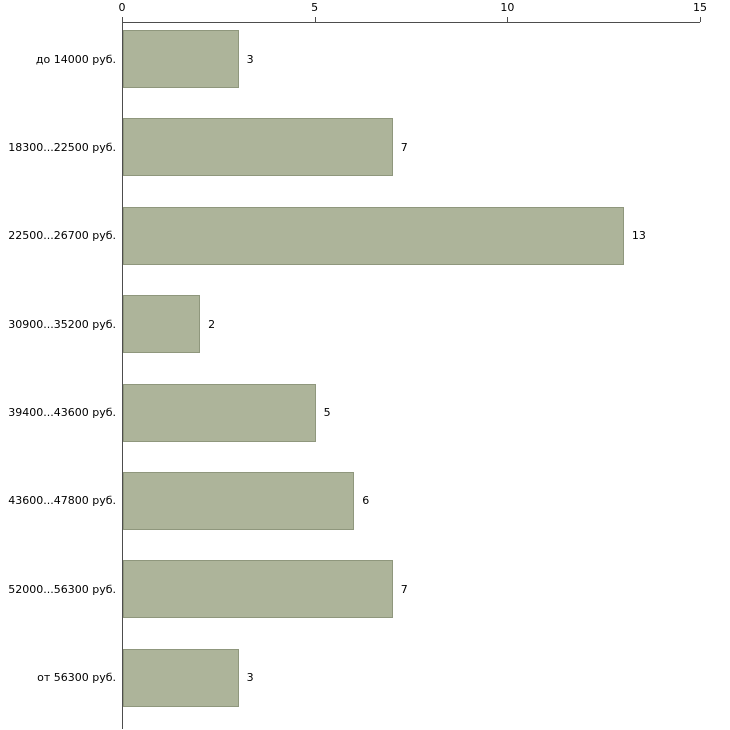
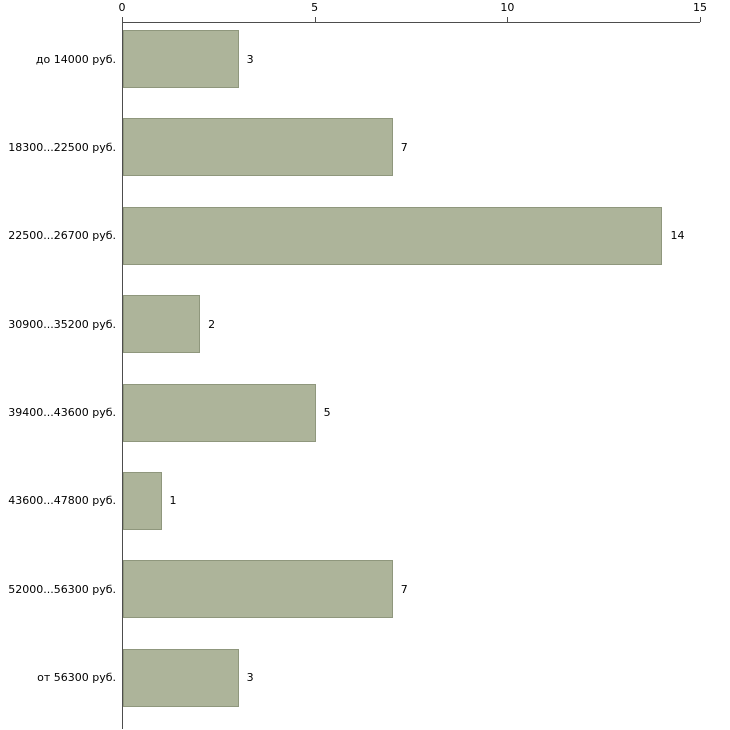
22500...26700 руб.: 13 -> 14
43600...47800 руб.: 6 -> 1
